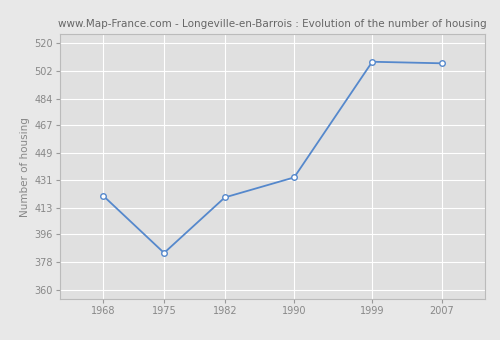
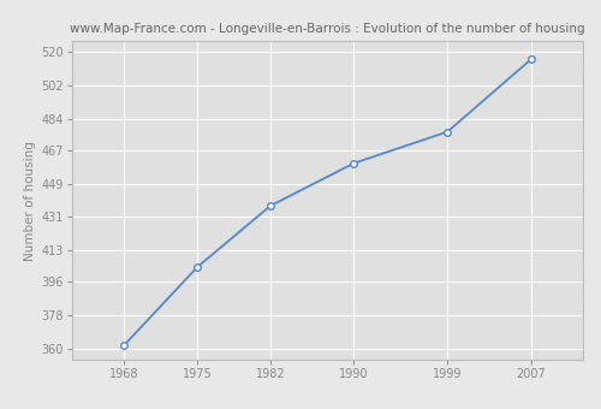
1968: 421 -> 362
1975: 384 -> 404
1982: 420 -> 437
1990: 433 -> 460
1999: 508 -> 477
2007: 507 -> 516
